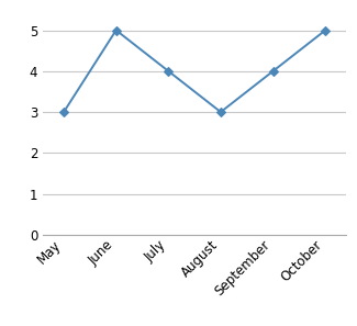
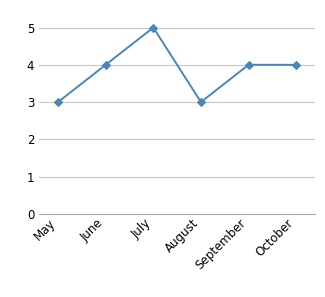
June: 5 -> 4
July: 4 -> 5
October: 5 -> 4
